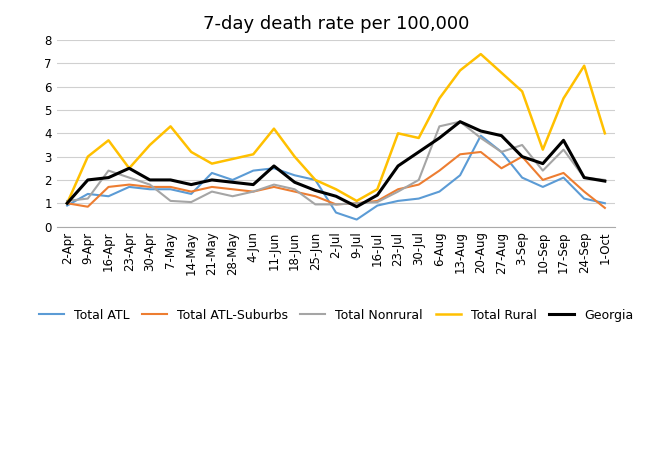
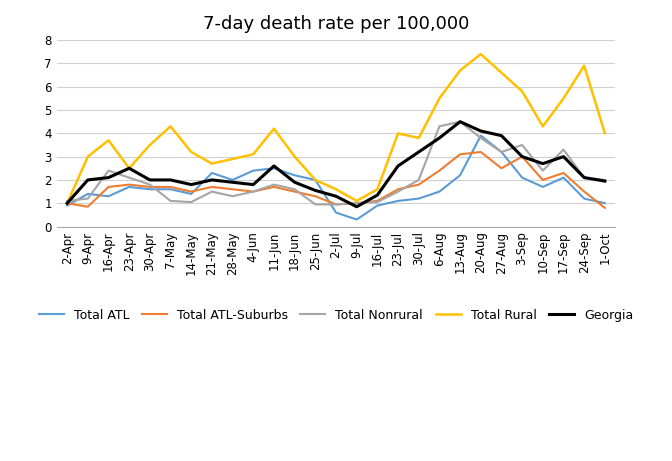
Total Rural/10-Sep: 3.3 -> 4.3
Georgia/17-Sep: 3.70 -> 3.00
